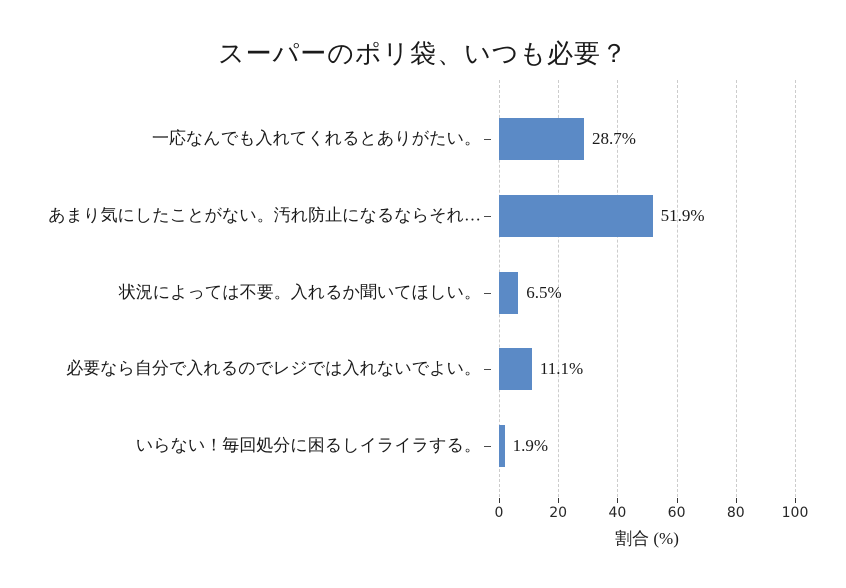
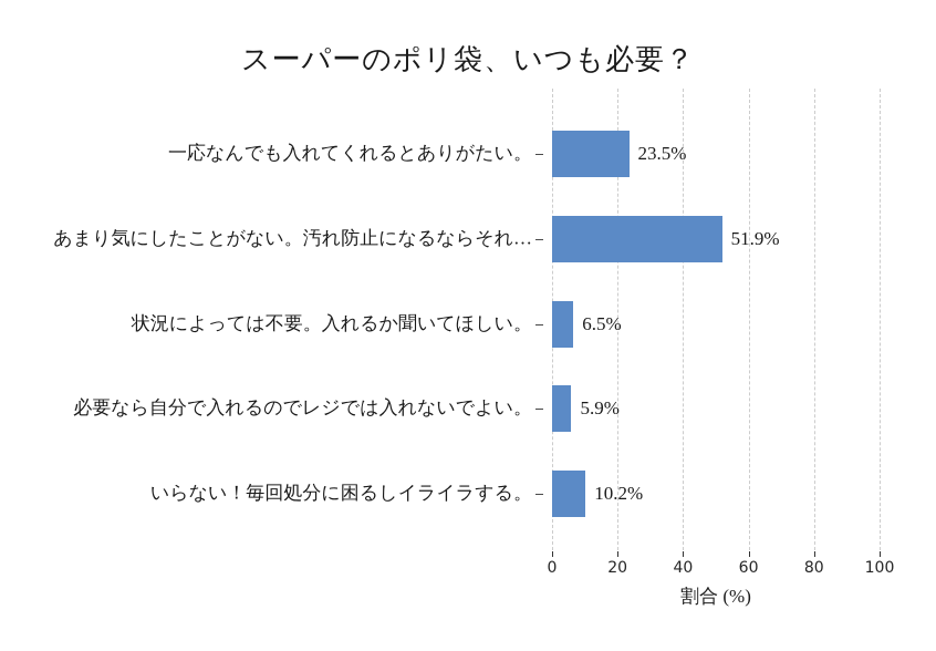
一応なんでも入れてくれるとありがたい。: 28.7% -> 23.5%
必要なら自分で入れるのでレジでは入れないでよい。: 11.1% -> 5.9%
いらない！毎回処分に困るしイライラする。: 1.9% -> 10.2%
